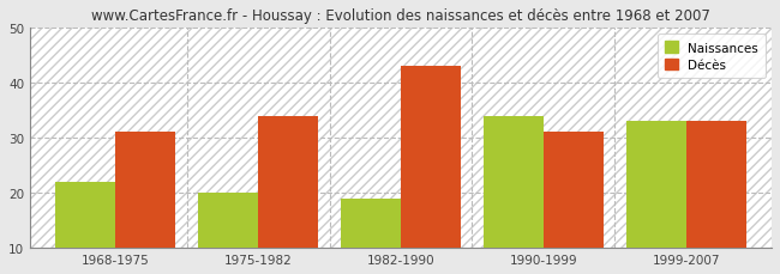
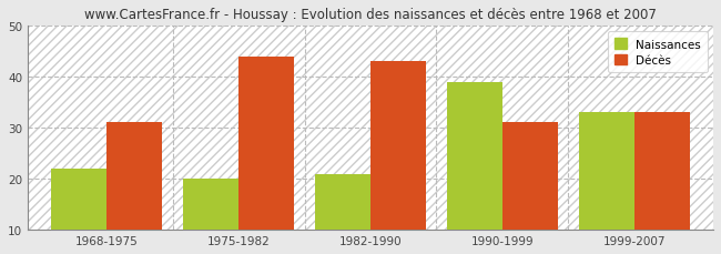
Décès/1975-1982: 34 -> 44
Naissances/1982-1990: 19 -> 21
Naissances/1990-1999: 34 -> 39
